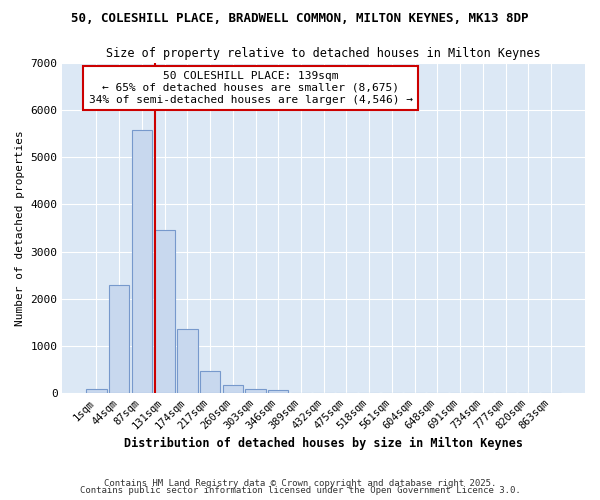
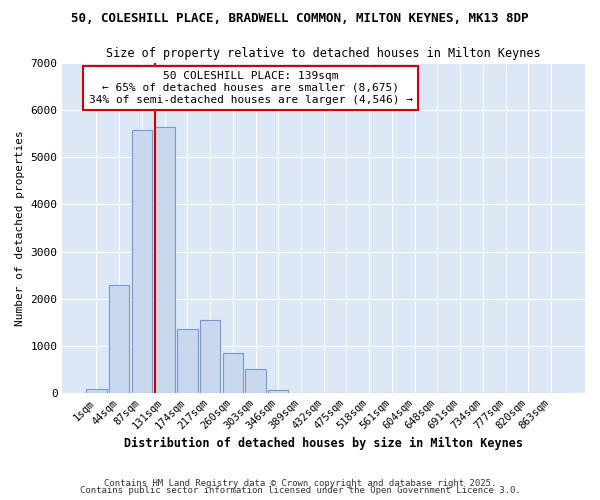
131sqm: 3450 -> 5650
217sqm: 470 -> 1550
260sqm: 160 -> 850
303sqm: 90 -> 500
